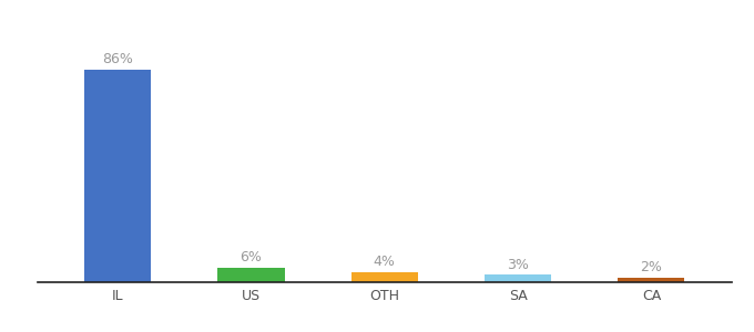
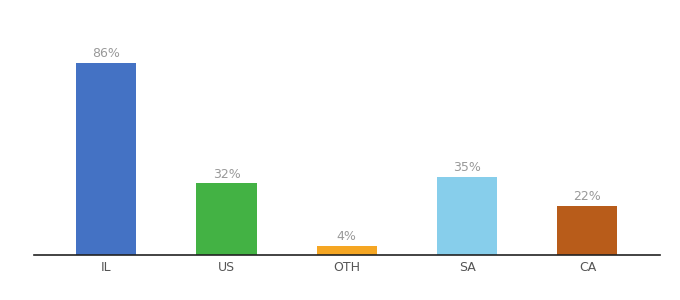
US: 6% -> 32%
SA: 3% -> 35%
CA: 2% -> 22%
